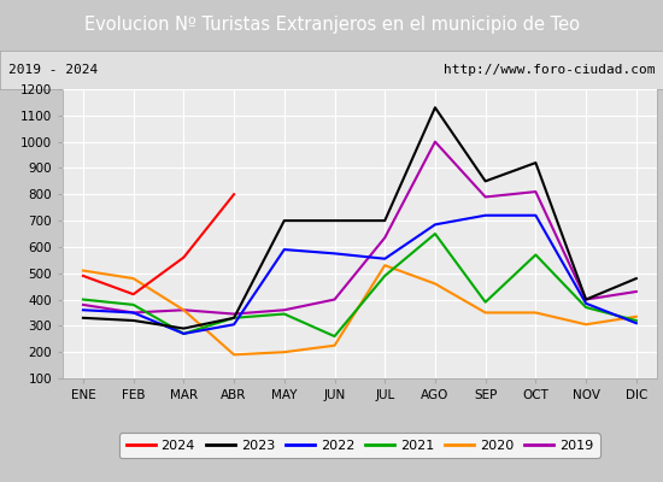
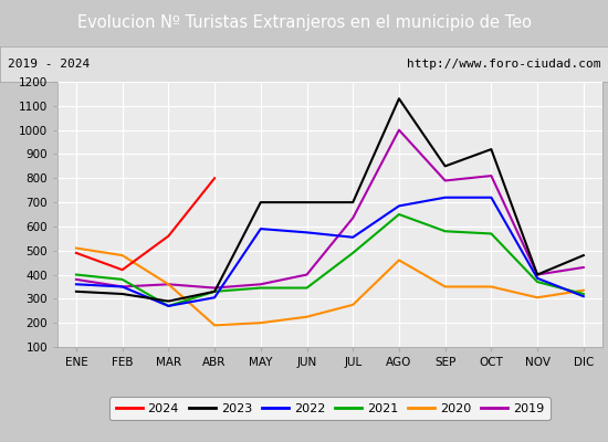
2021/JUN: 260 -> 345
2020/JUL: 530 -> 275
2021/SEP: 390 -> 580
